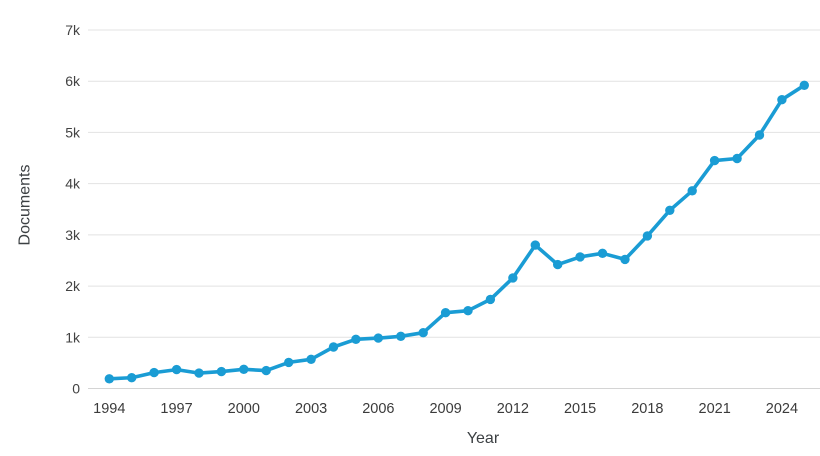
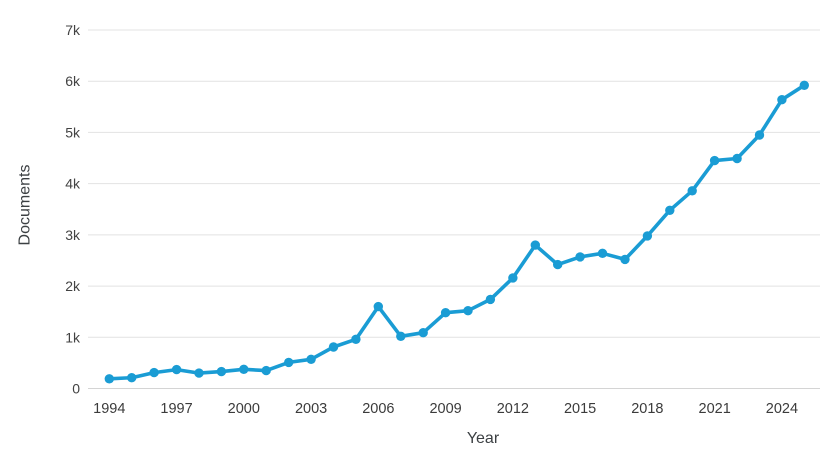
2006: 1.0k -> 1.6k
